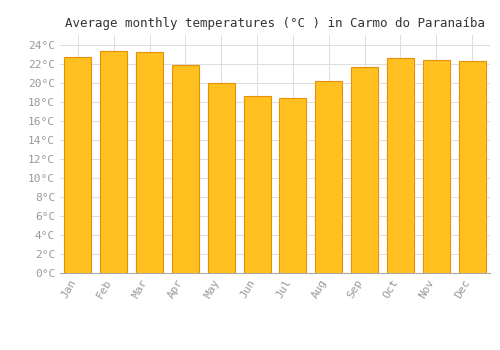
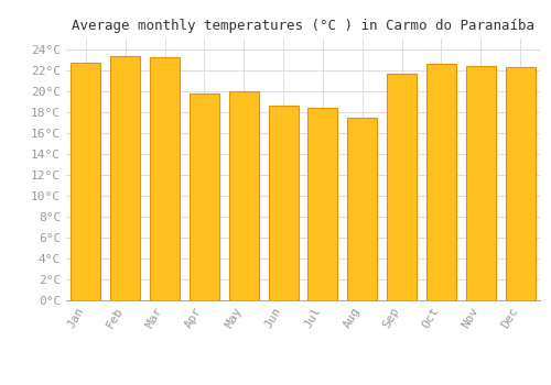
Apr: 21.8°C -> 19.8°C
Aug: 20.2°C -> 17.4°C
